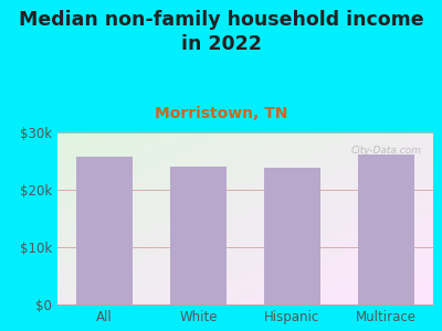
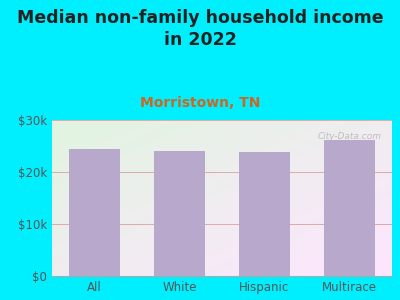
All: $25.8k -> $24.5k
